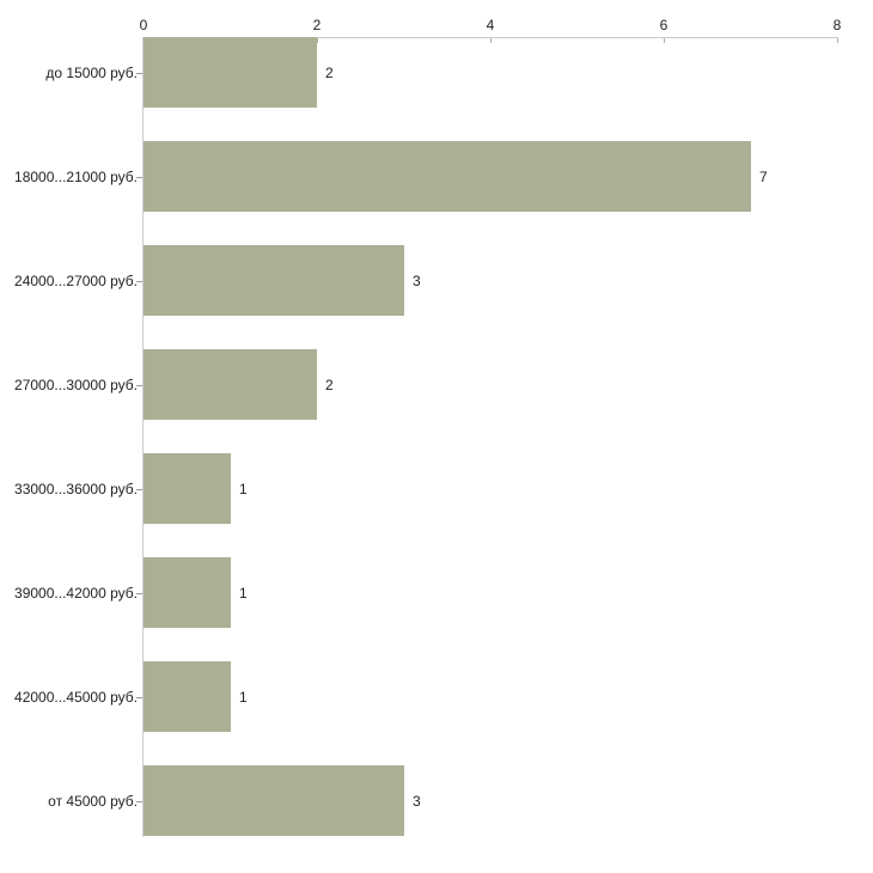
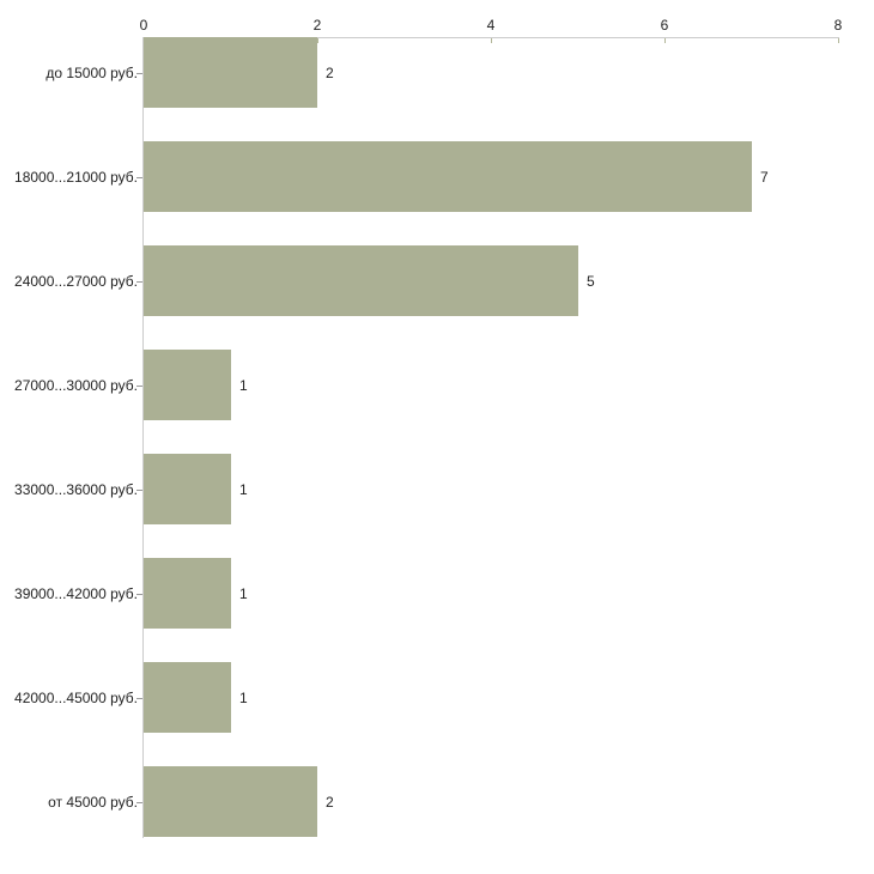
24000...27000 руб.: 3 -> 5
27000...30000 руб.: 2 -> 1
от 45000 руб.: 3 -> 2
